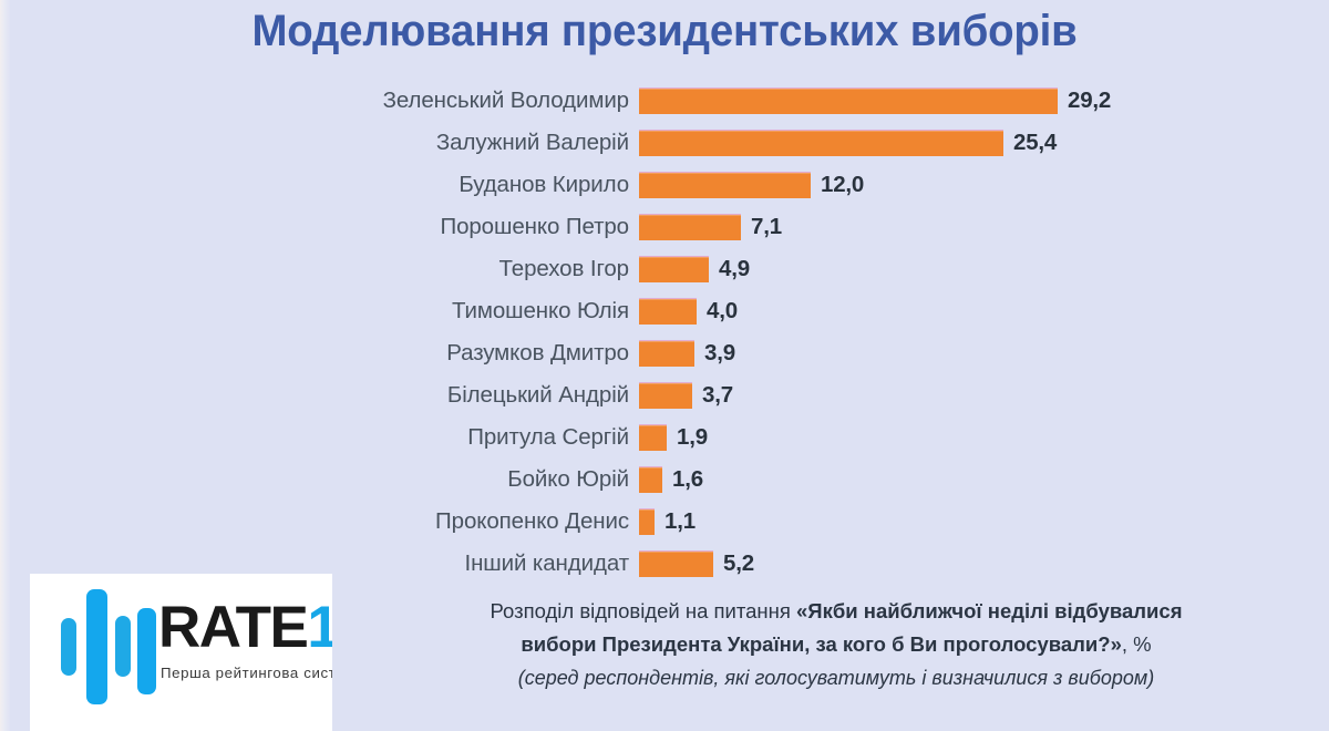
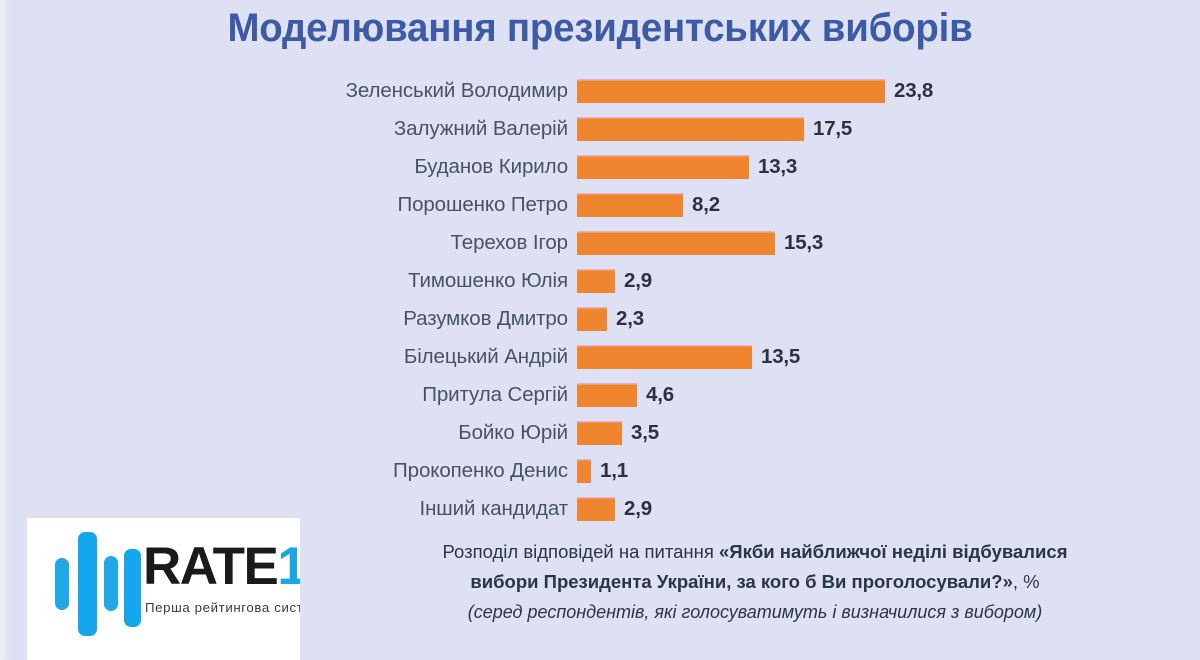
Зеленський Володимир: 29,2 -> 23,8
Залужний Валерій: 25,4 -> 17,5
Буданов Кирило: 12,0 -> 13,3
Порошенко Петро: 7,1 -> 8,2
Терехов Ігор: 4,9 -> 15,3
Тимошенко Юлія: 4,0 -> 2,9
Разумков Дмитро: 3,9 -> 2,3
Білецький Андрій: 3,7 -> 13,5
Притула Сергій: 1,9 -> 4,6
Бойко Юрій: 1,6 -> 3,5
Інший кандидат: 5,2 -> 2,9
